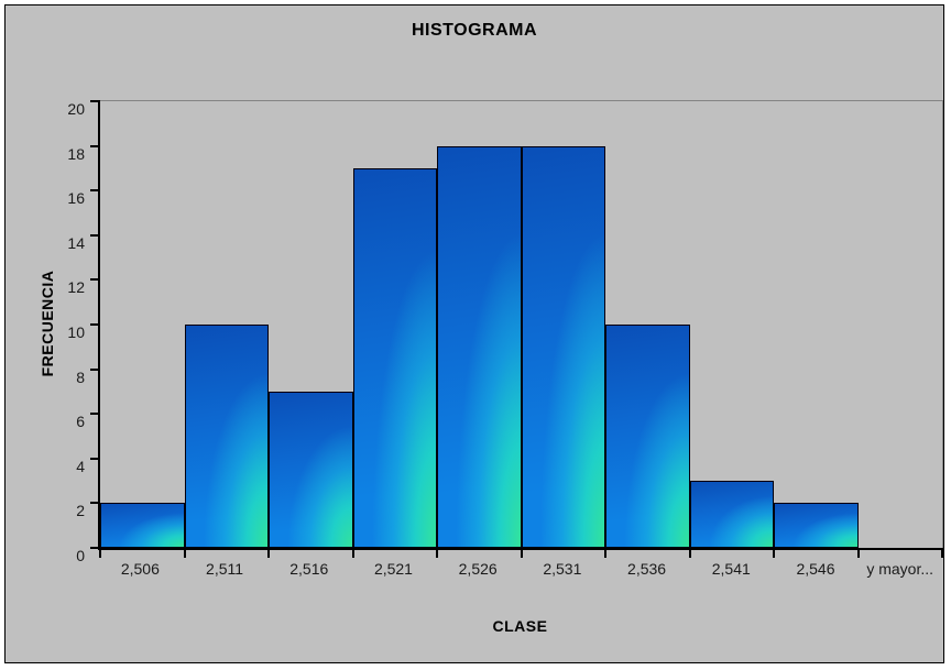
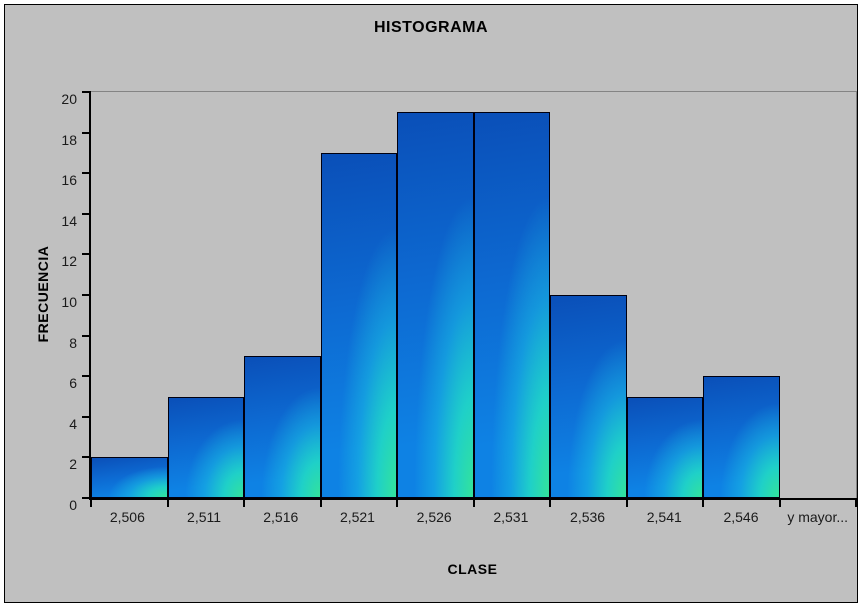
2,511: 10 -> 5
2,526: 18 -> 19
2,531: 18 -> 19
2,541: 3 -> 5
2,546: 2 -> 6
